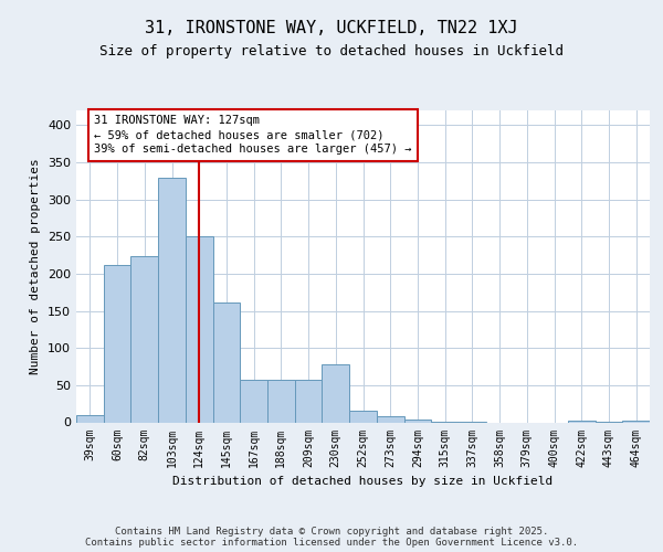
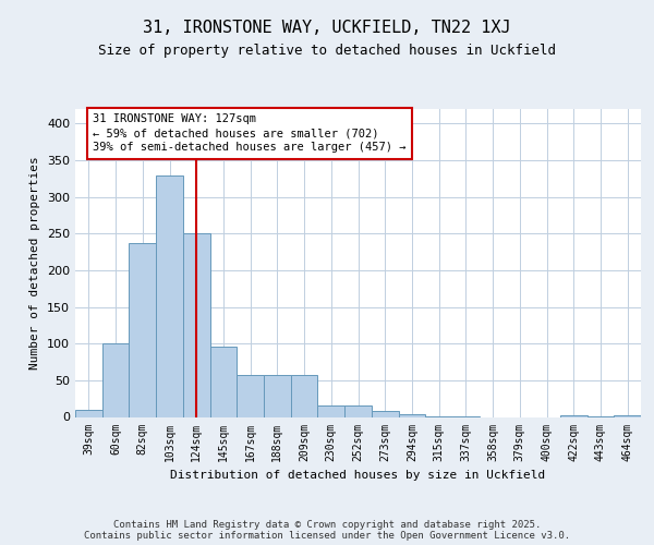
60sqm: 212 -> 101
82sqm: 224 -> 237
145sqm: 162 -> 96
230sqm: 78 -> 15
